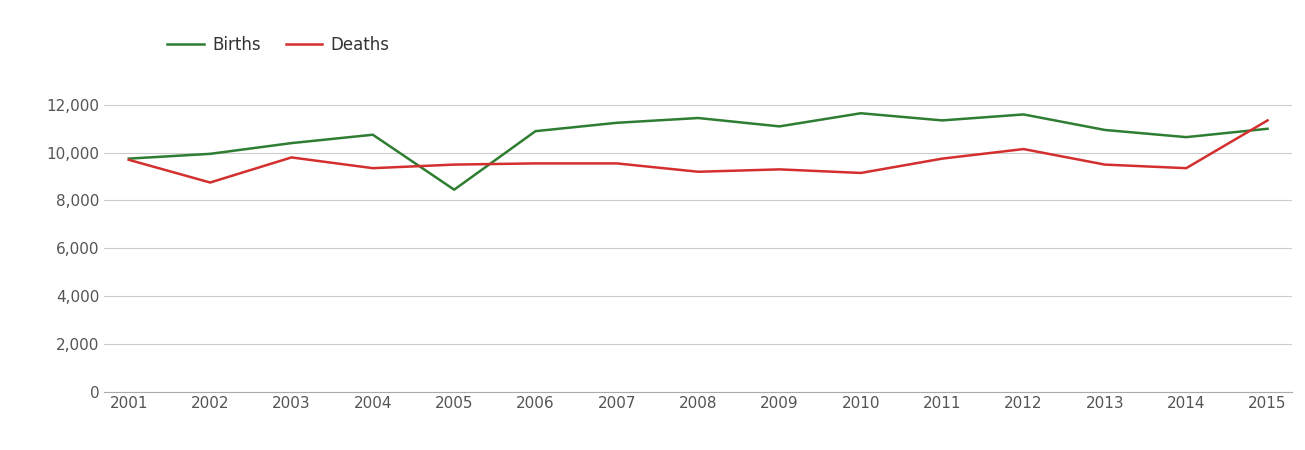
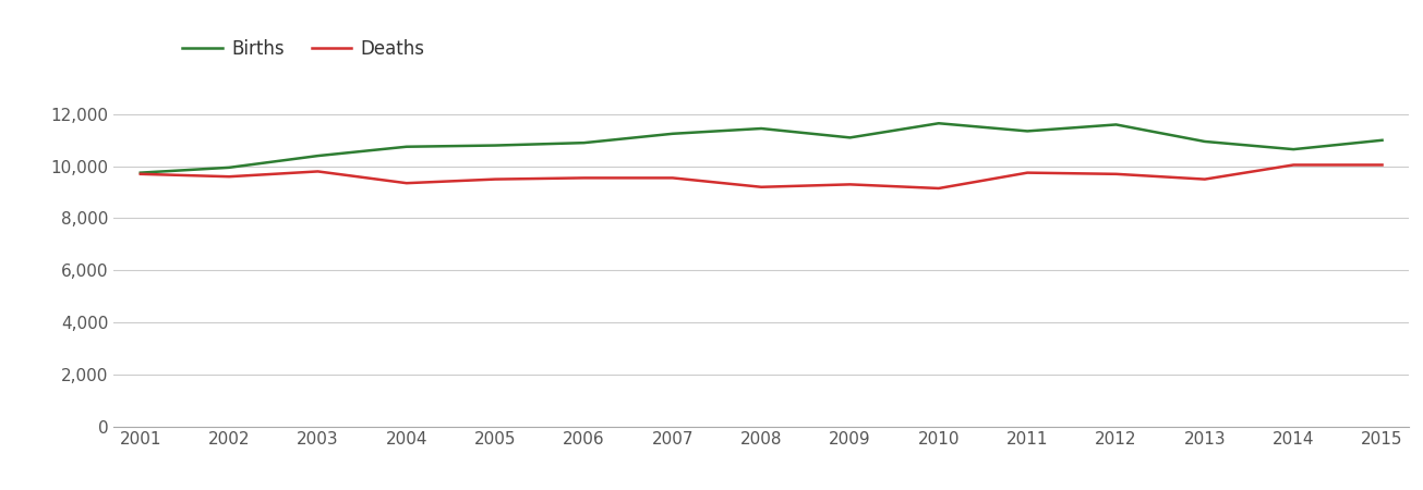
Deaths/2002: 8,750 -> 9,600
Births/2005: 8,450 -> 10,800
Deaths/2012: 10,150 -> 9,700
Deaths/2014: 9,350 -> 10,050
Deaths/2015: 11,350 -> 10,050
